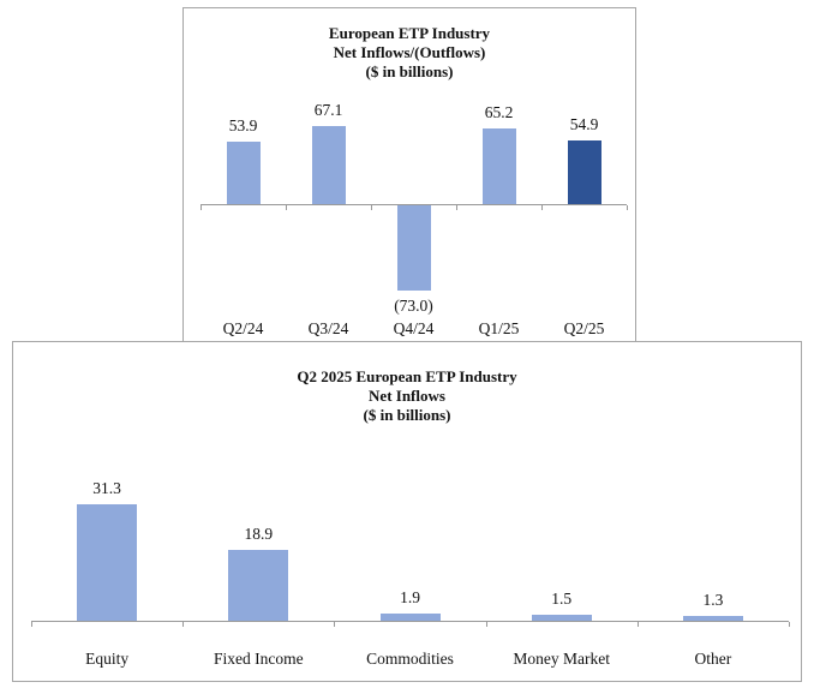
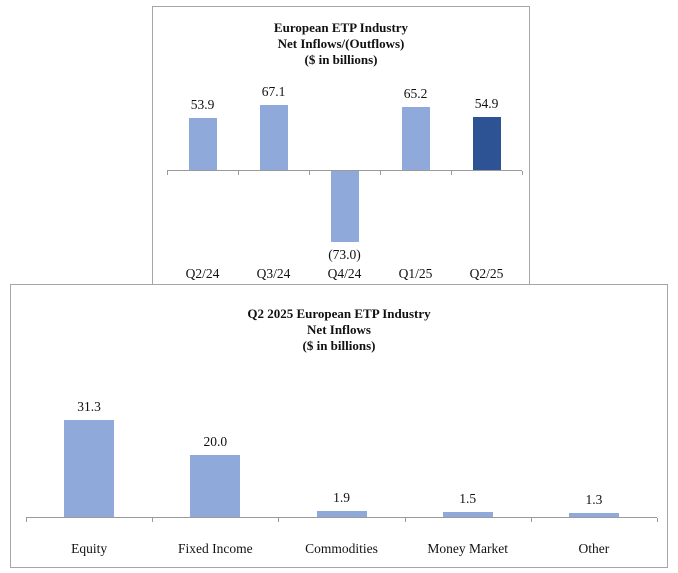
Q2 2025 European ETP Industry Net Inflows ($ in billions)/Fixed Income: 18.9 -> 20.0
